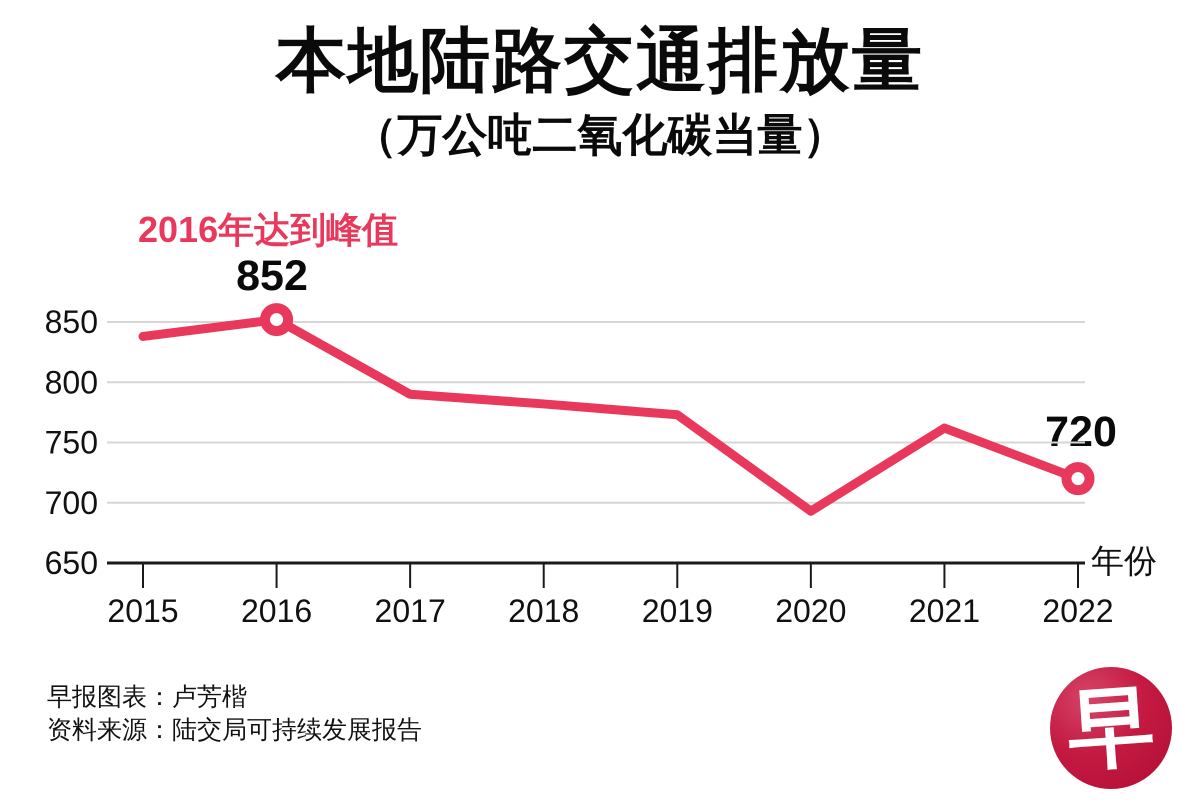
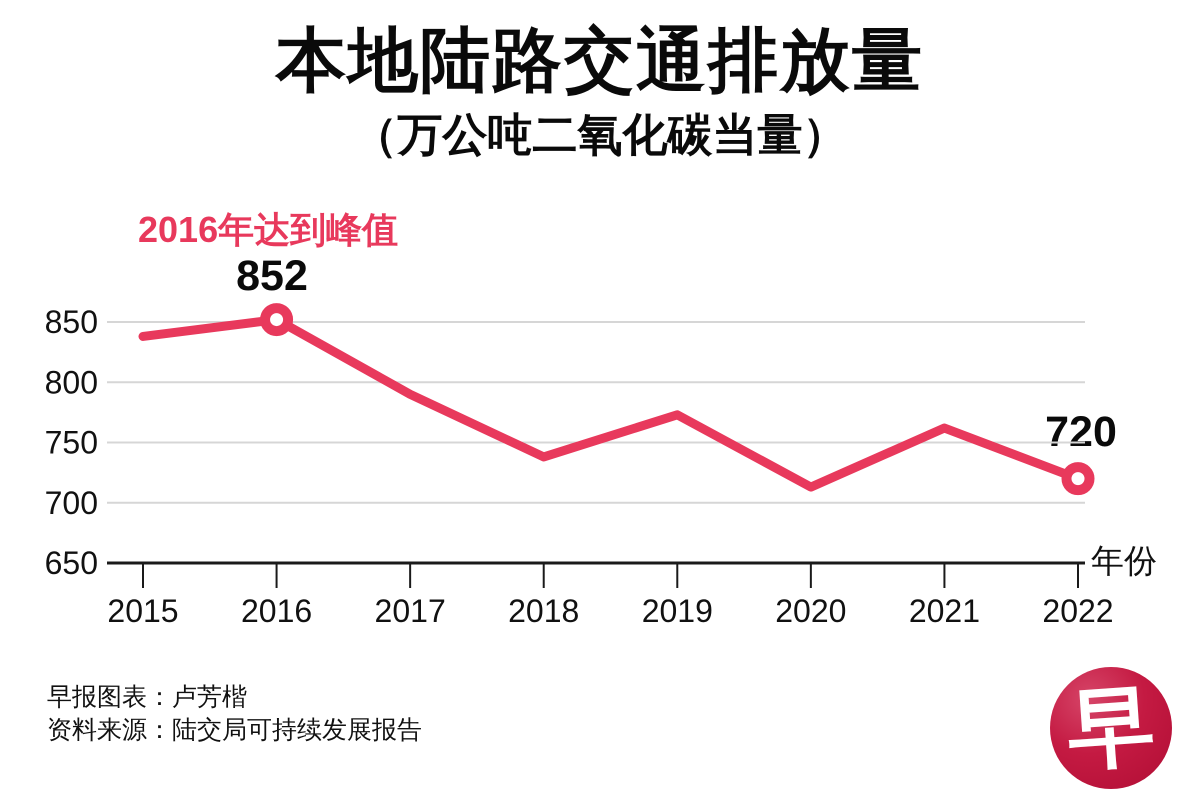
2018: 782 -> 738
2020: 693 -> 713
